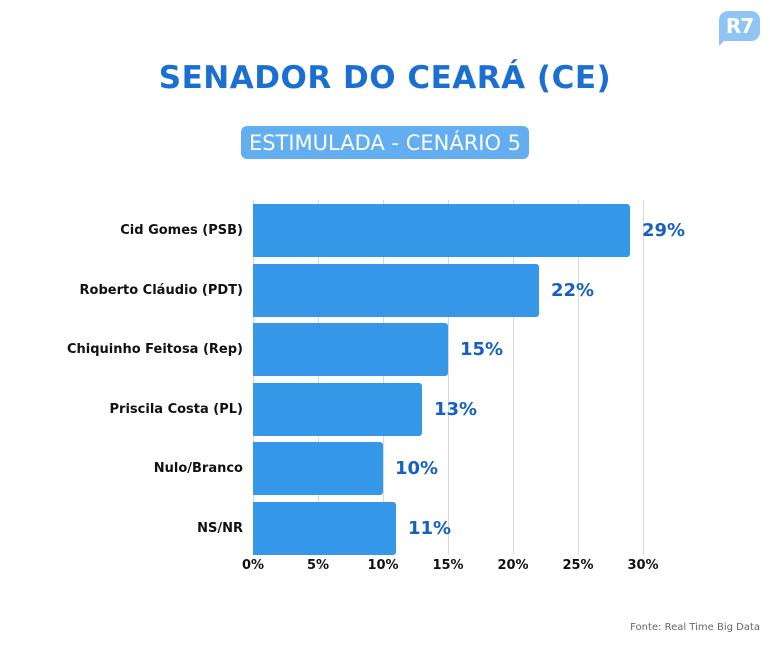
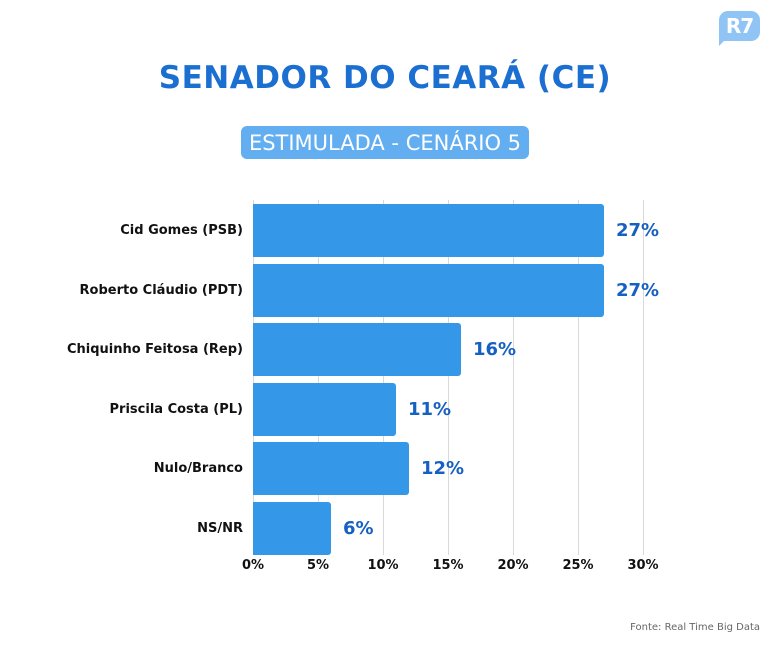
Cid Gomes (PSB): 29% -> 27%
Roberto Cláudio (PDT): 22% -> 27%
Chiquinho Feitosa (Rep): 15% -> 16%
Priscila Costa (PL): 13% -> 11%
Nulo/Branco: 10% -> 12%
NS/NR: 11% -> 6%
